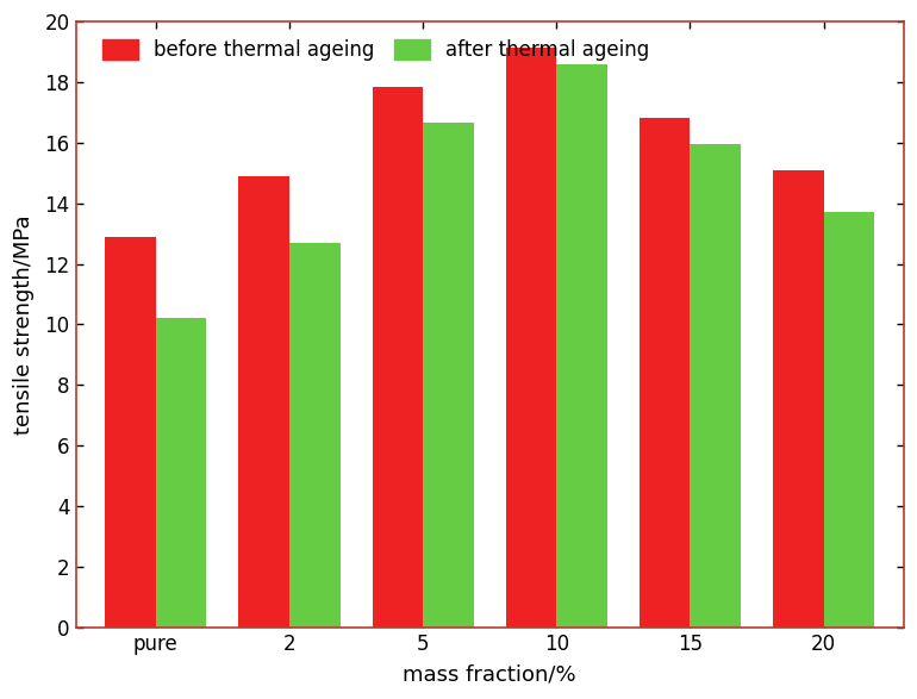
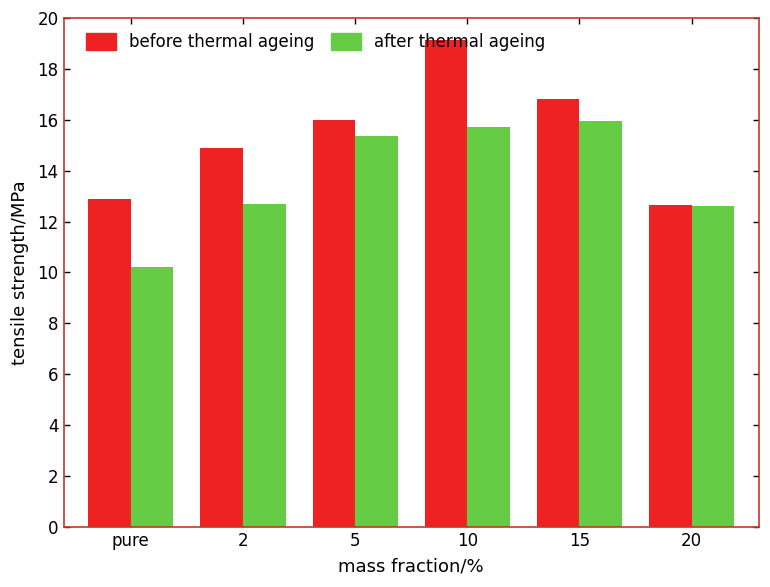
before thermal ageing/5: 17.85 -> 16.00
after thermal ageing/5: 16.65 -> 15.35
after thermal ageing/10: 18.60 -> 15.70
before thermal ageing/20: 15.10 -> 12.65
after thermal ageing/20: 13.70 -> 12.60
